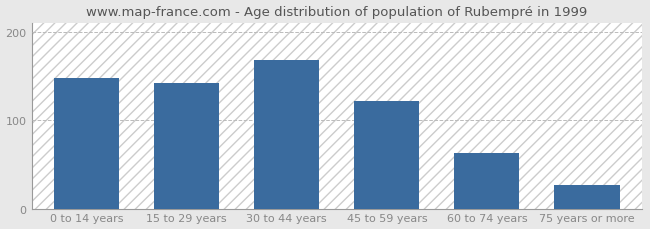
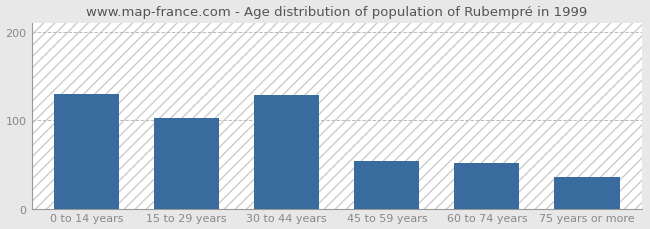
0 to 14 years: 148 -> 130
15 to 29 years: 142 -> 102
30 to 44 years: 168 -> 128
45 to 59 years: 122 -> 54
60 to 74 years: 63 -> 52
75 years or more: 27 -> 36
